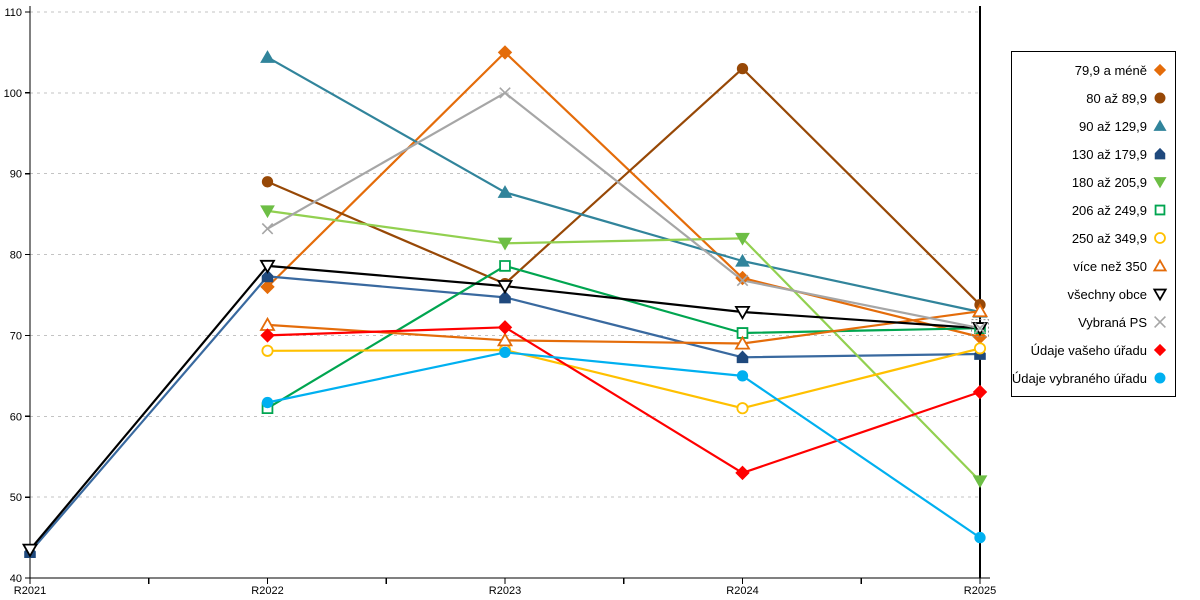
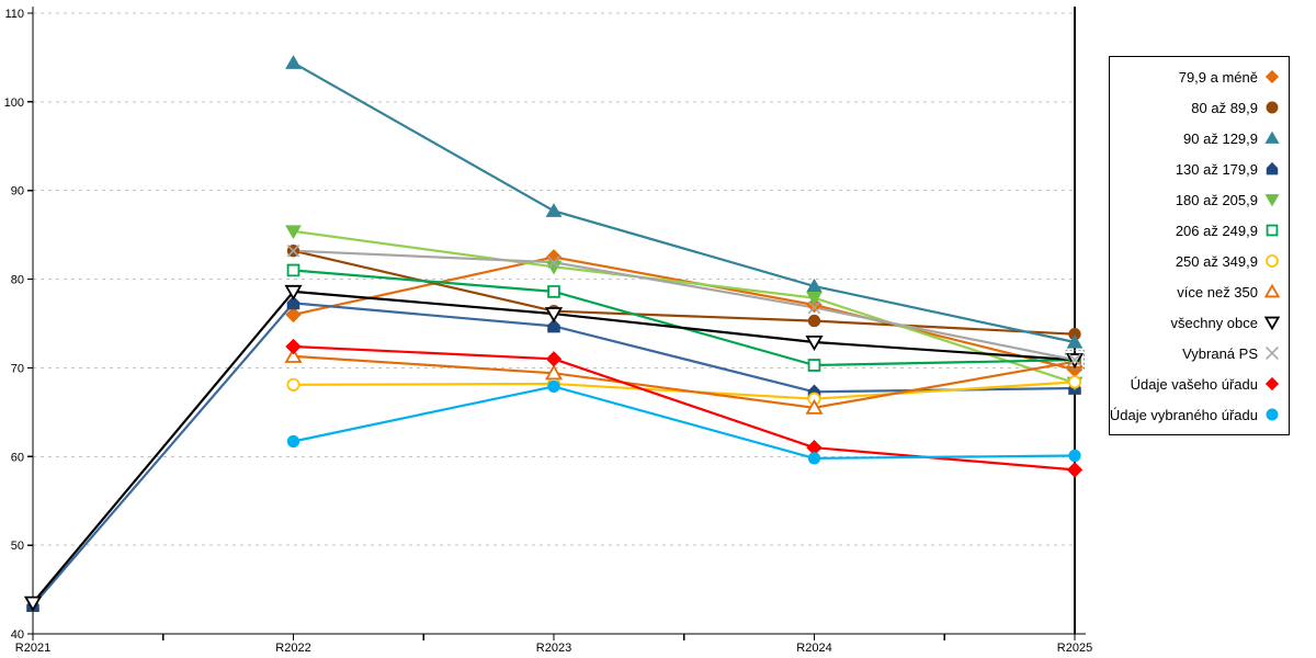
80 až 89,9/R2022: 89 -> 83
206 až 249,9/R2022: 61 -> 81
Údaje vašeho úřadu/R2022: 70 -> 72
79,9 a méně/R2023: 105 -> 82
Vybraná PS/R2023: 100 -> 82
80 až 89,9/R2024: 103 -> 75
180 až 205,9/R2024: 82 -> 78
250 až 349,9/R2024: 61 -> 66
více než 350/R2024: 69 -> 66
Údaje vašeho úřadu/R2024: 53 -> 61
Údaje vybraného úřadu/R2024: 65 -> 60
180 až 205,9/R2025: 52 -> 68
více než 350/R2025: 73 -> 71
Údaje vašeho úřadu/R2025: 63 -> 58
Údaje vybraného úřadu/R2025: 45 -> 60
